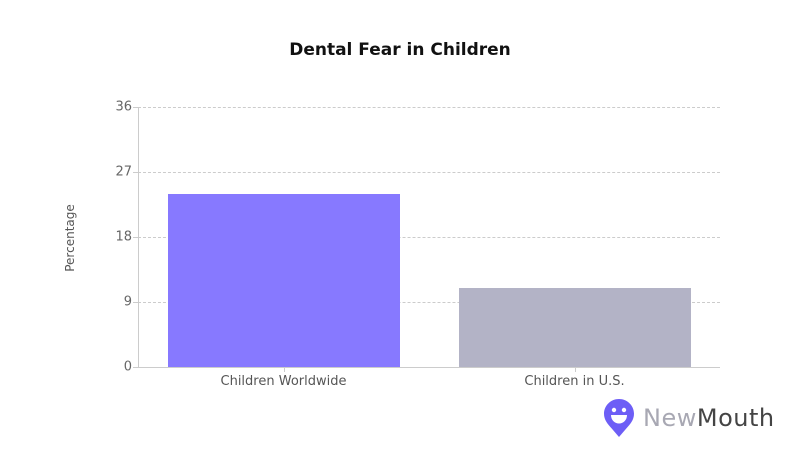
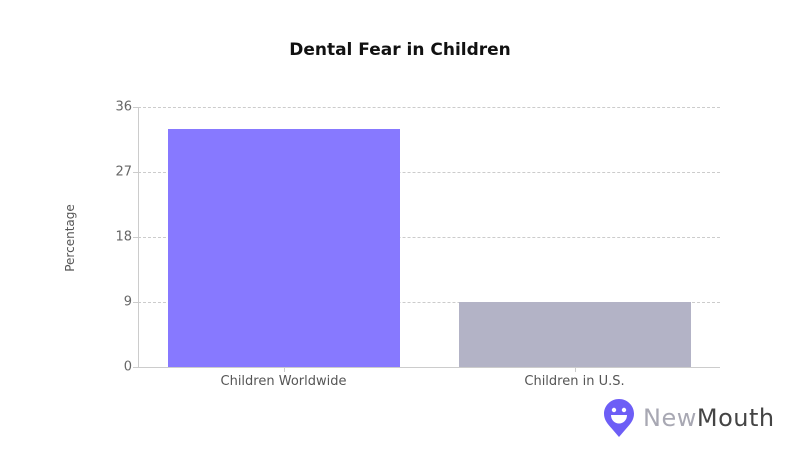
Children Worldwide: 24 -> 33
Children in U.S.: 11 -> 9
